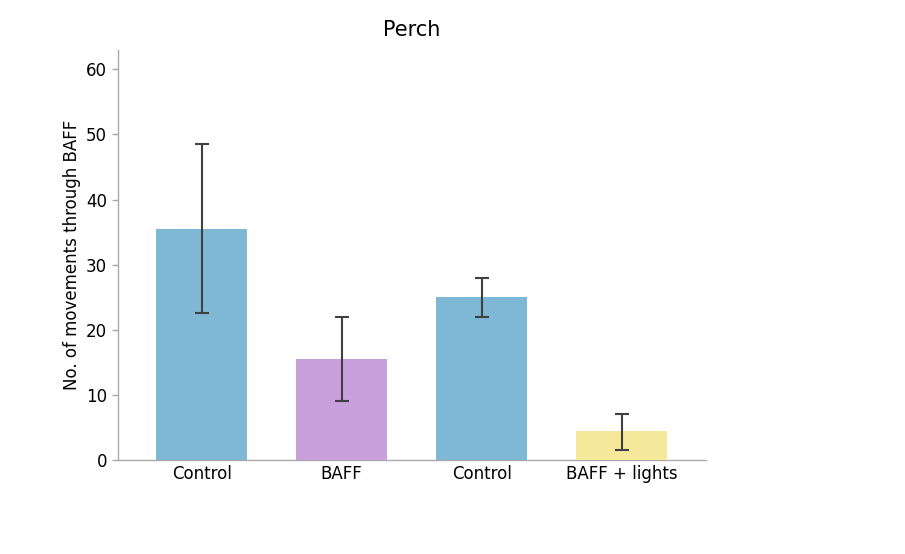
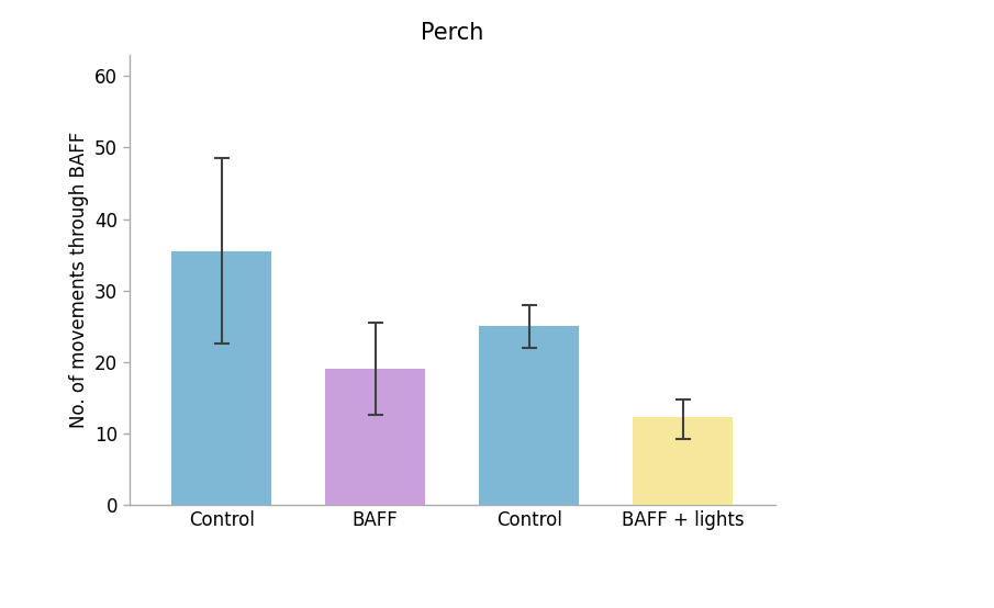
BAFF: 15.5 -> 19.0
BAFF + lights: 4.5 -> 12.2
